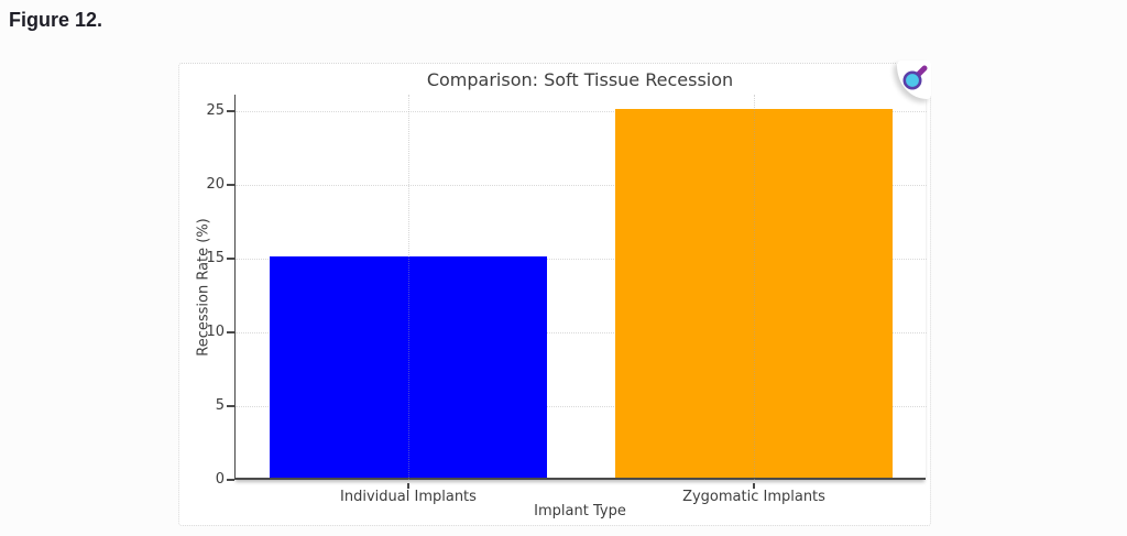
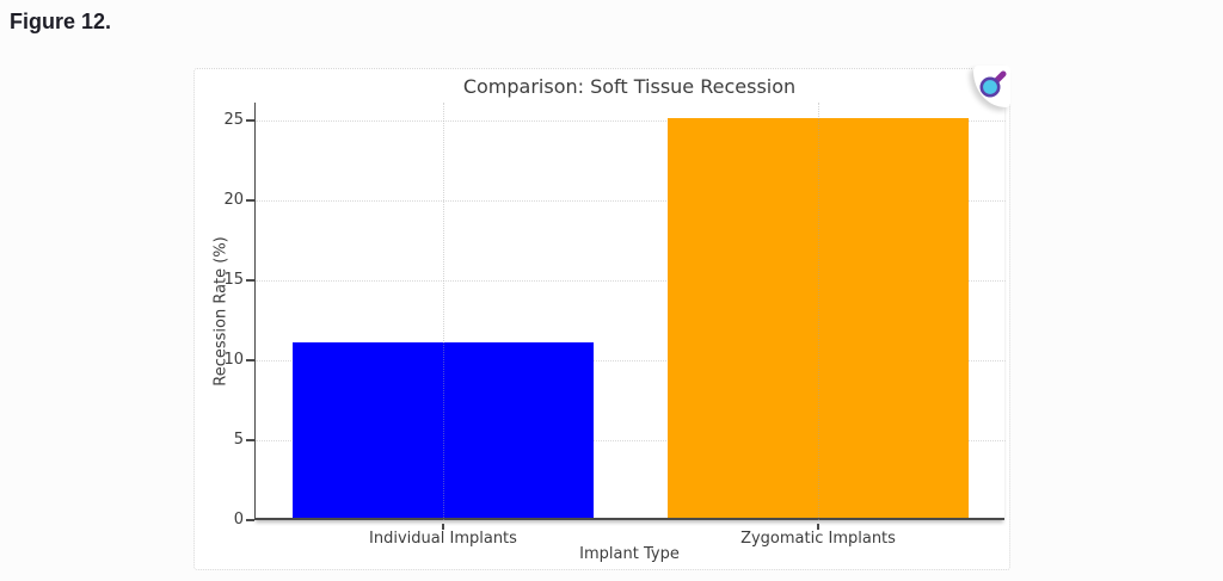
Individual Implants: 15 -> 11
